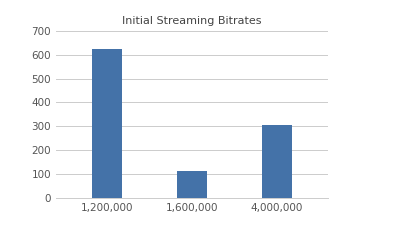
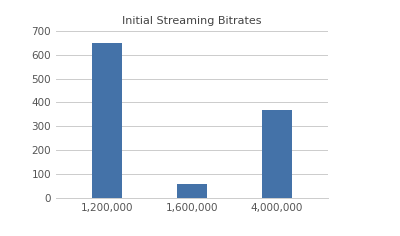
1,200,000: 625 -> 650
1,600,000: 112 -> 60
4,000,000: 308 -> 370
